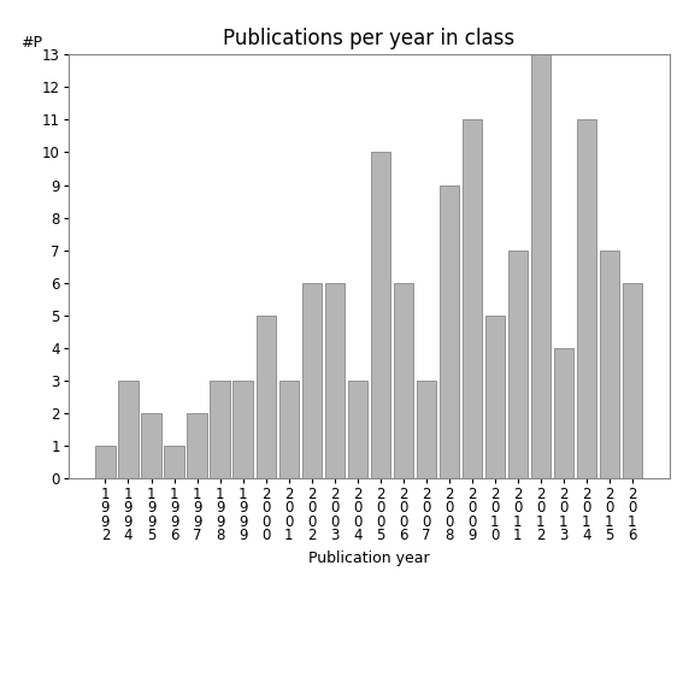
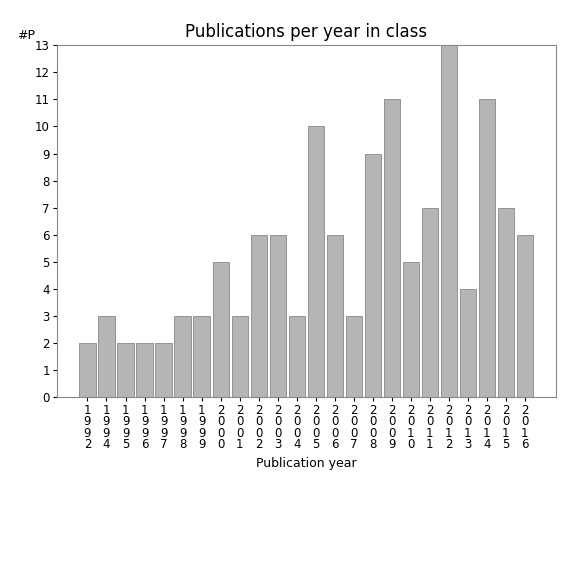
1 9 9 2: 1 -> 2
1 9 9 6: 1 -> 2
